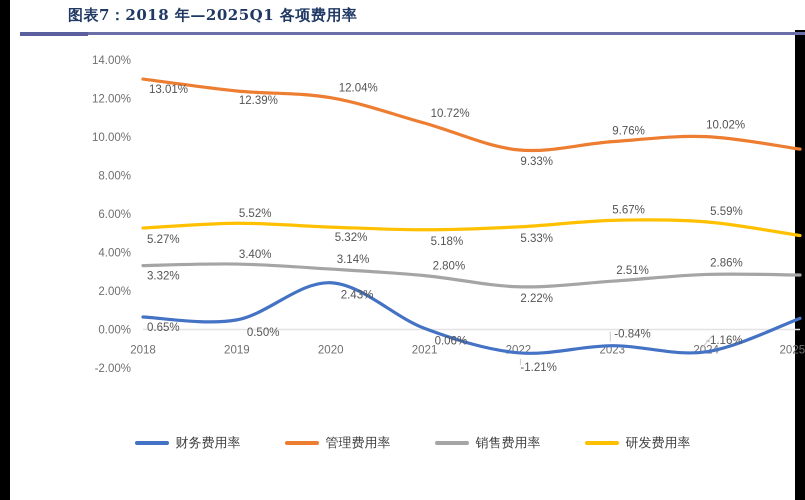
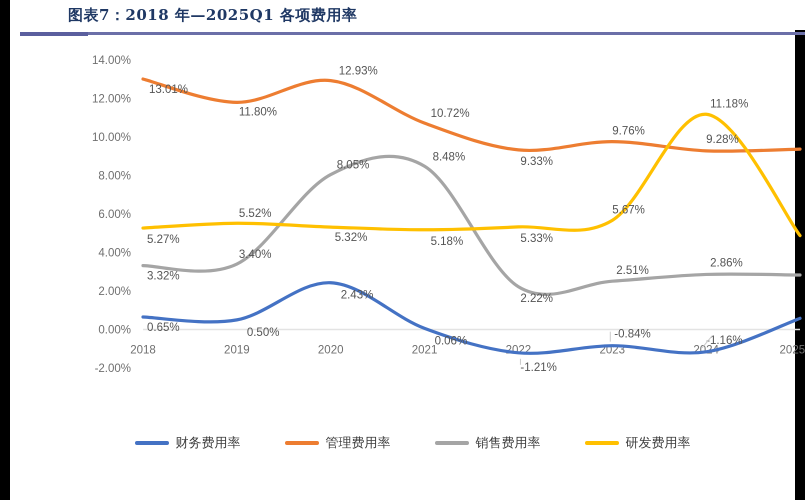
管理费用率/2019: 12.39% -> 11.80%
管理费用率/2020: 12.04% -> 12.93%
销售费用率/2020: 3.14% -> 8.05%
销售费用率/2021: 2.80% -> 8.48%
管理费用率/2024: 10.02% -> 9.28%
研发费用率/2024: 5.59% -> 11.18%
